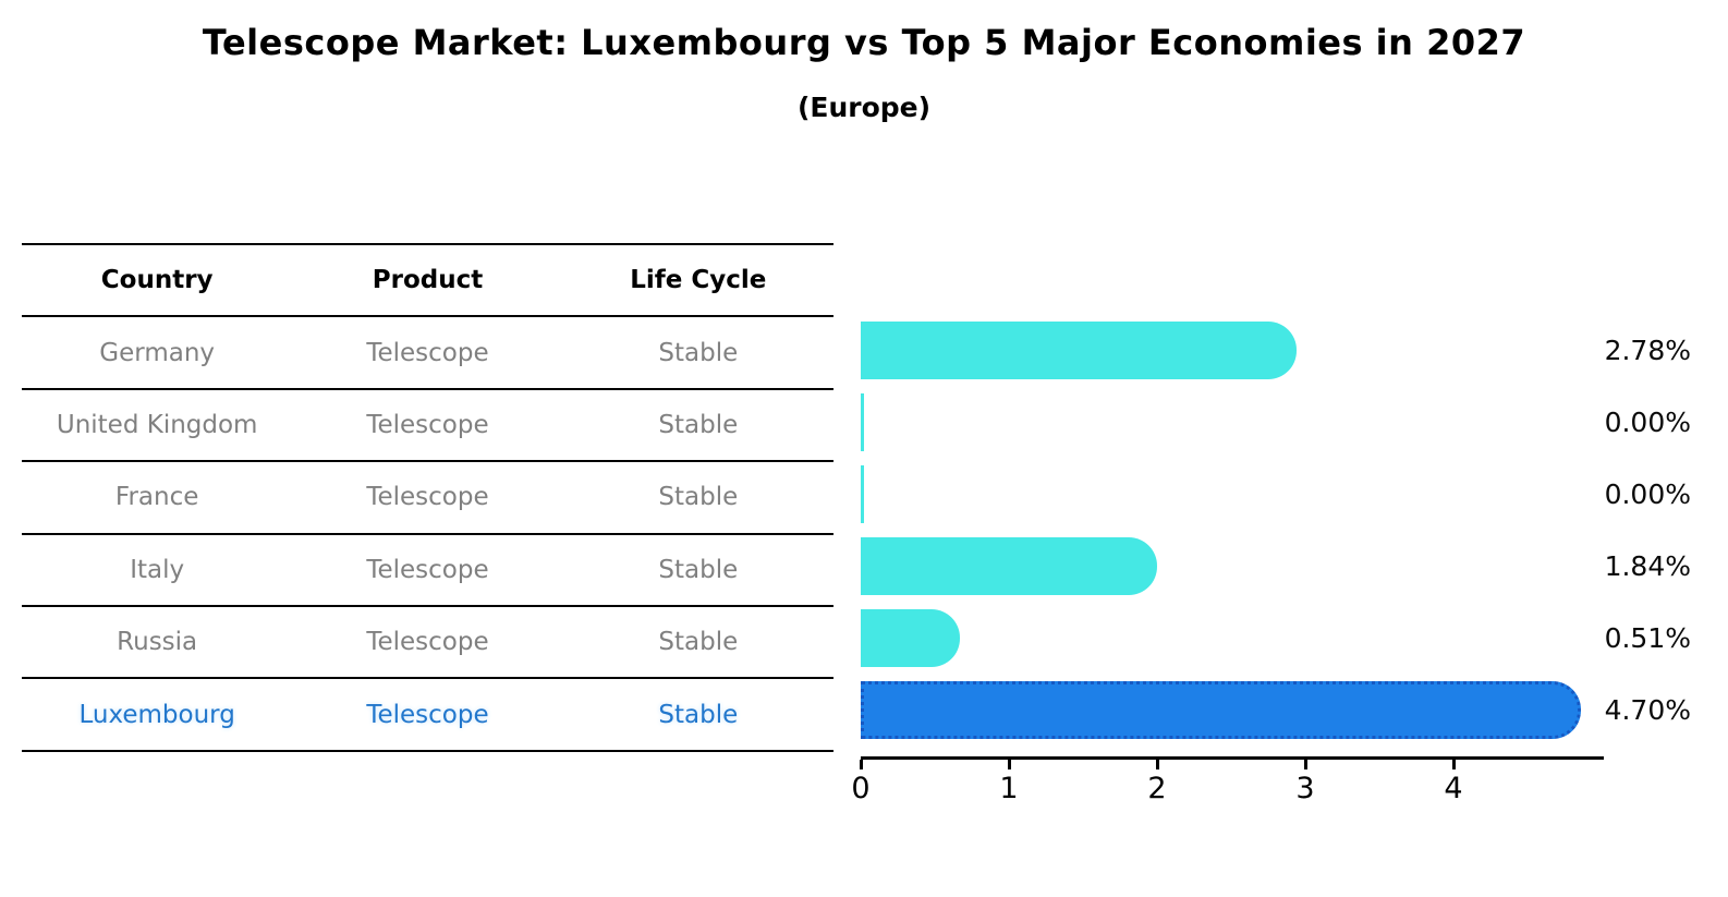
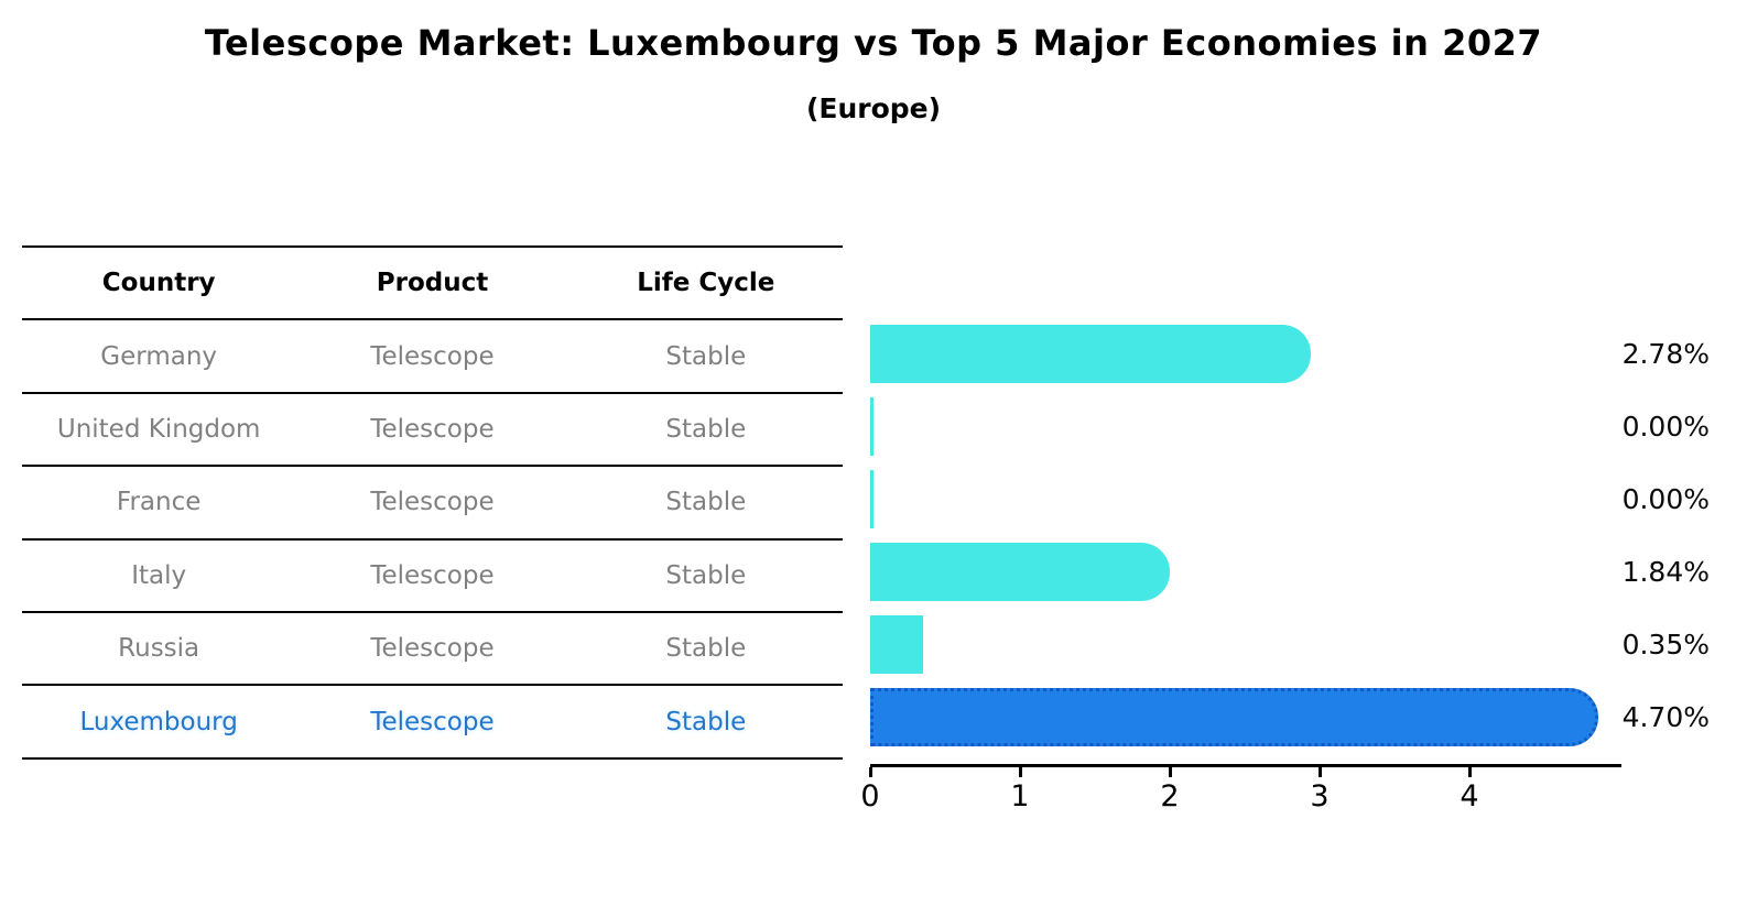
Russia: 0.51% -> 0.35%
